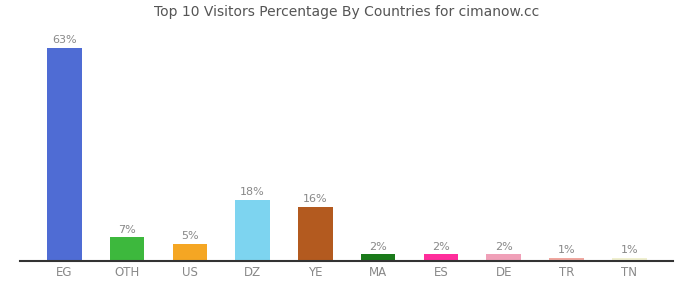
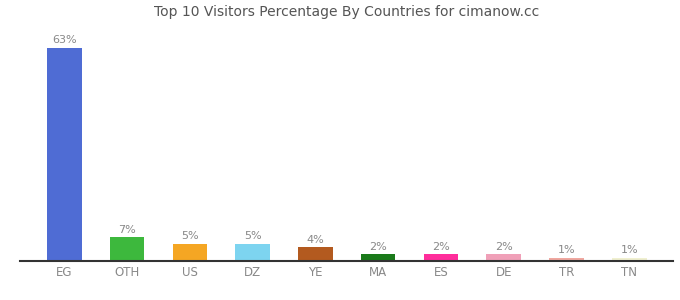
DZ: 18% -> 5%
YE: 16% -> 4%
